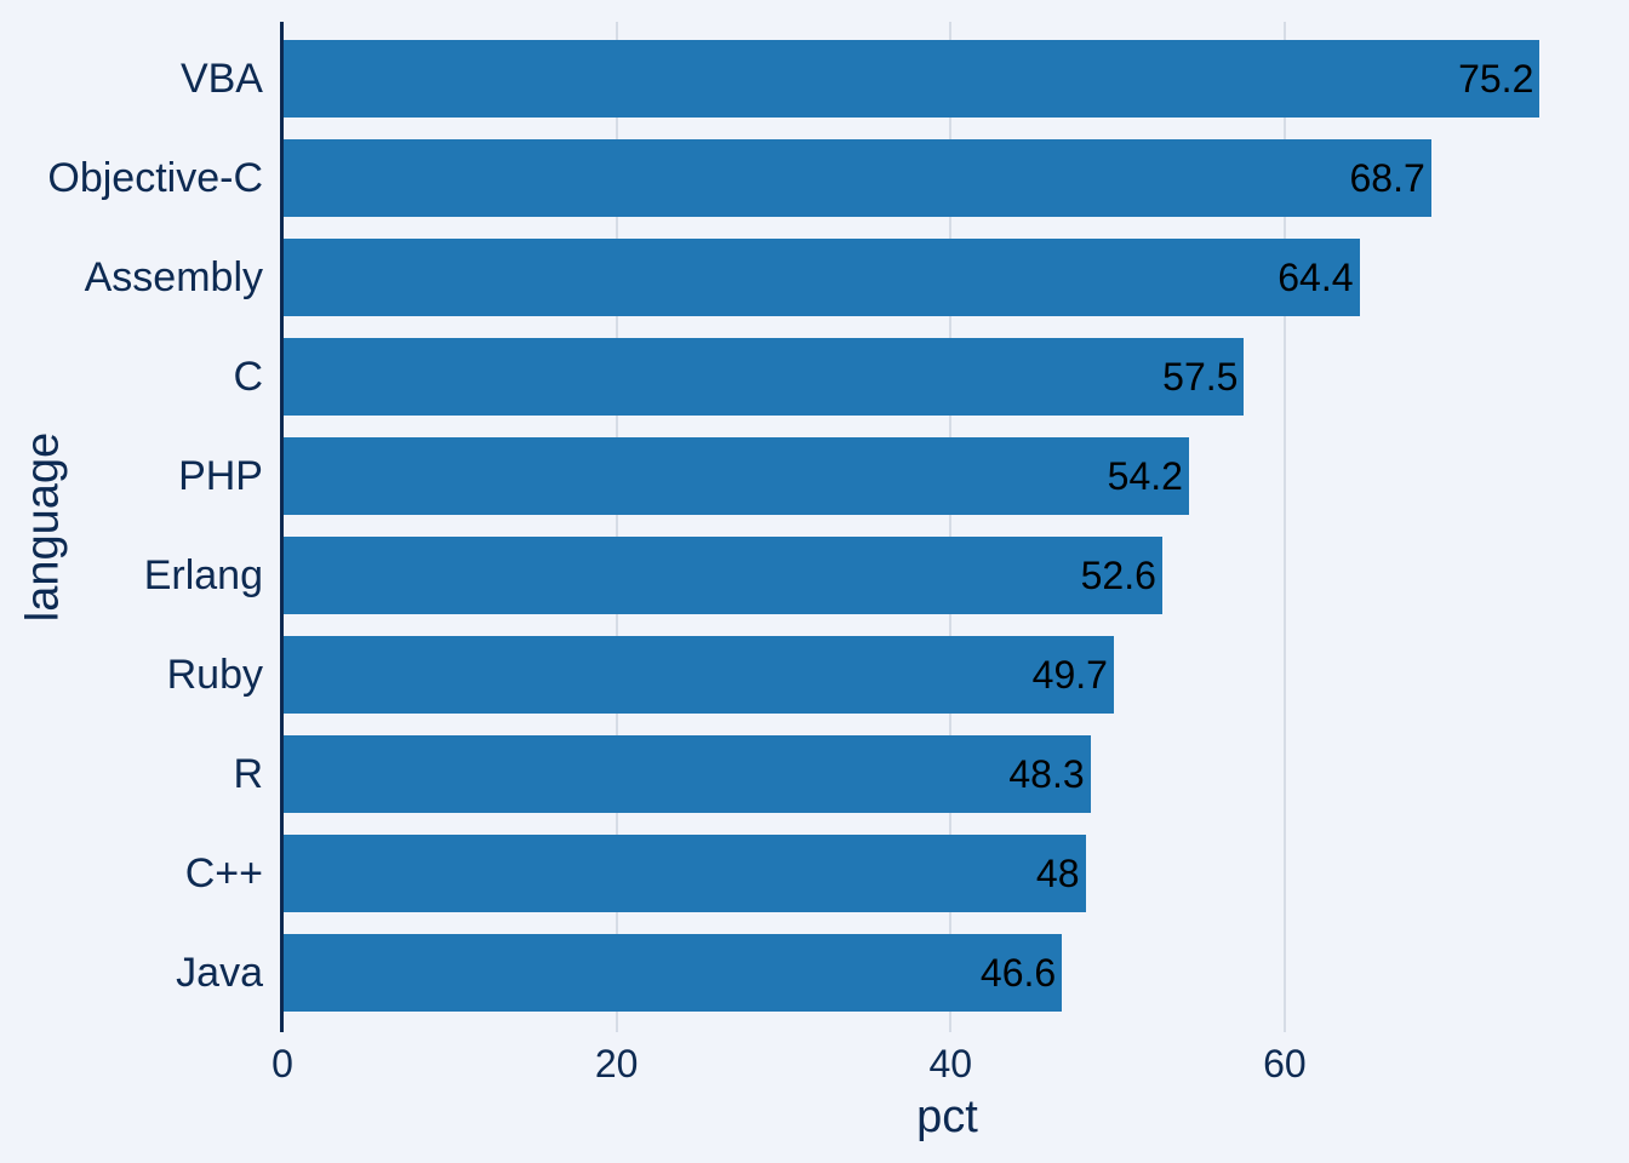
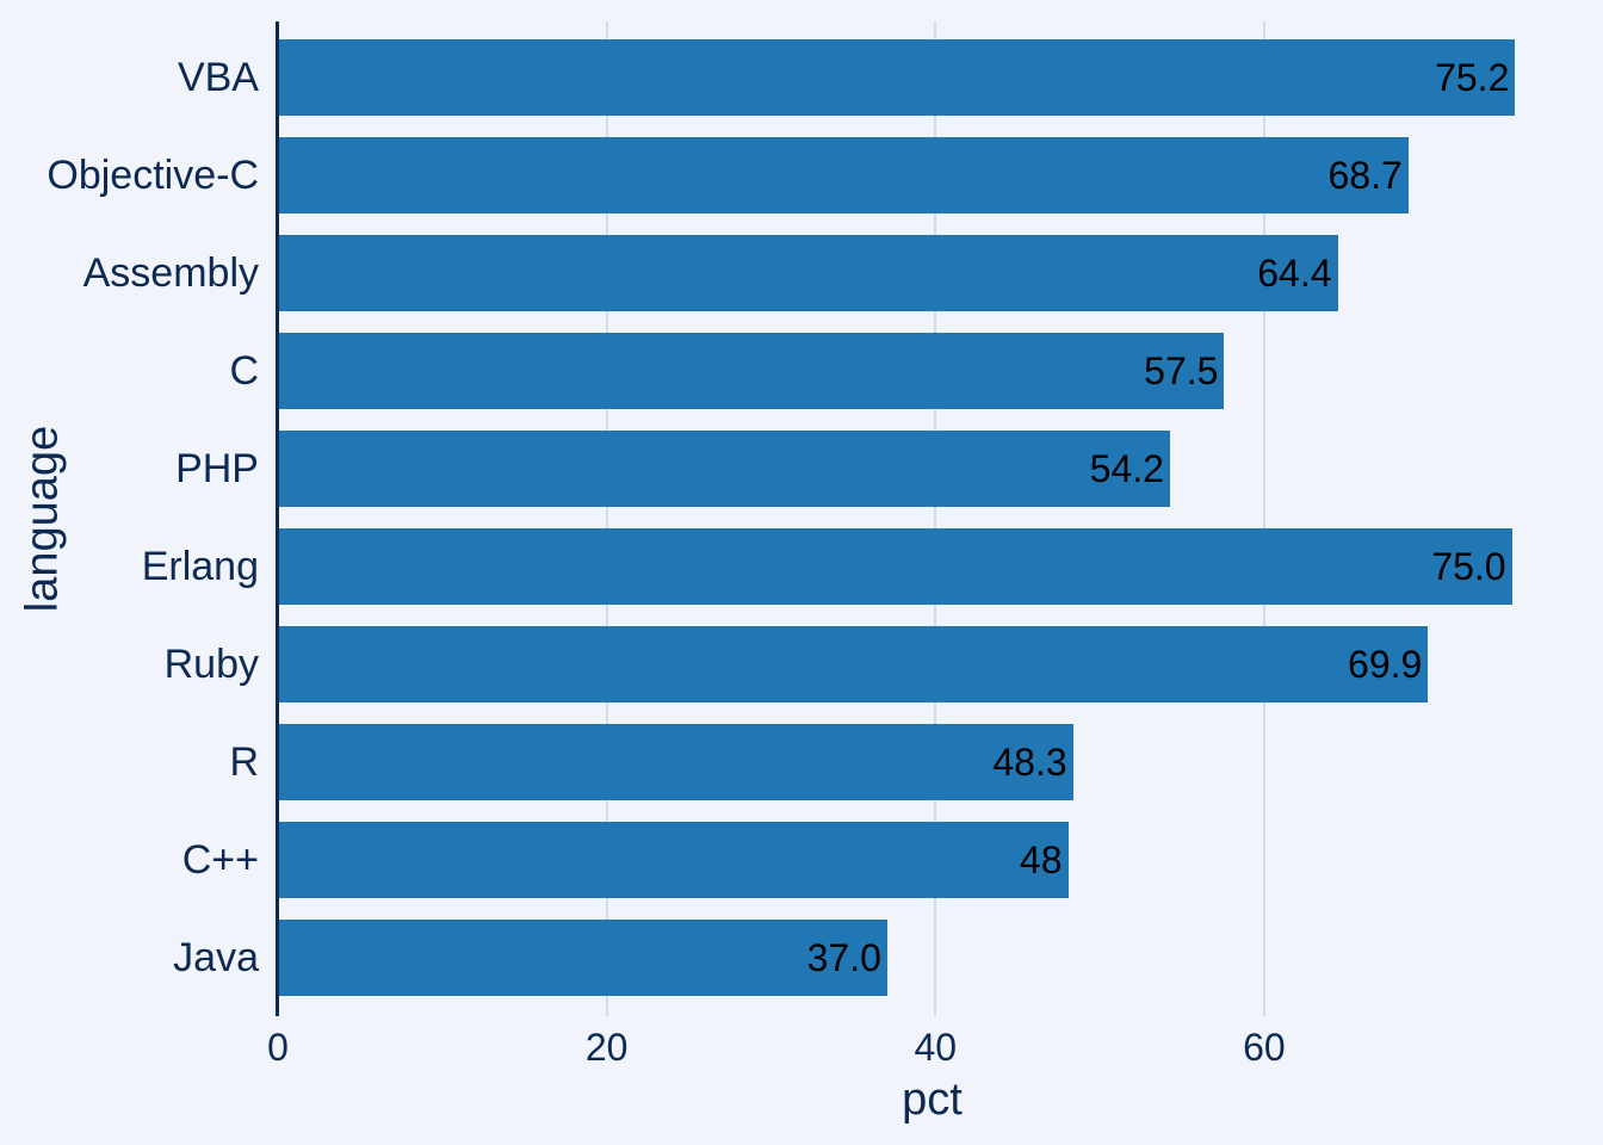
Erlang: 52.6 -> 75.0
Ruby: 49.7 -> 69.9
Java: 46.6 -> 37.0
